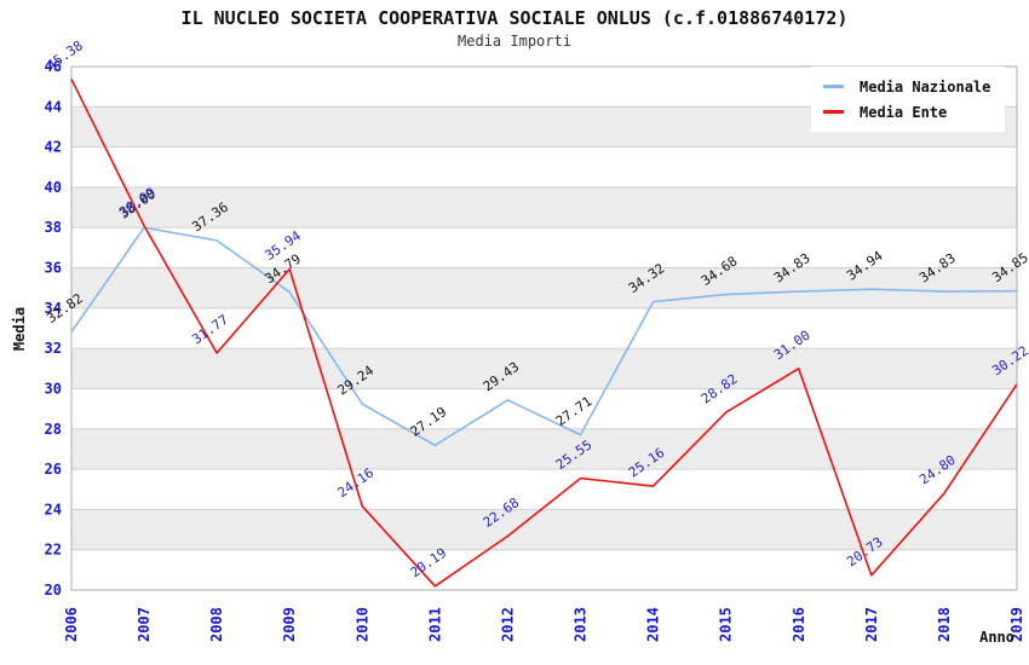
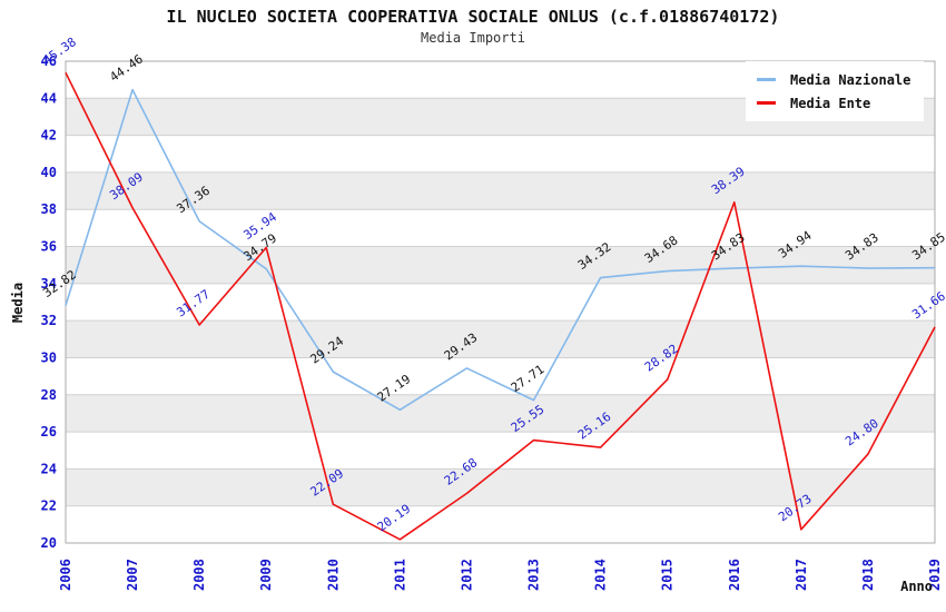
Media Nazionale/2007: 38.00 -> 44.46
Media Ente/2010: 24.16 -> 22.09
Media Ente/2016: 31.00 -> 38.39
Media Ente/2019: 30.22 -> 31.66
